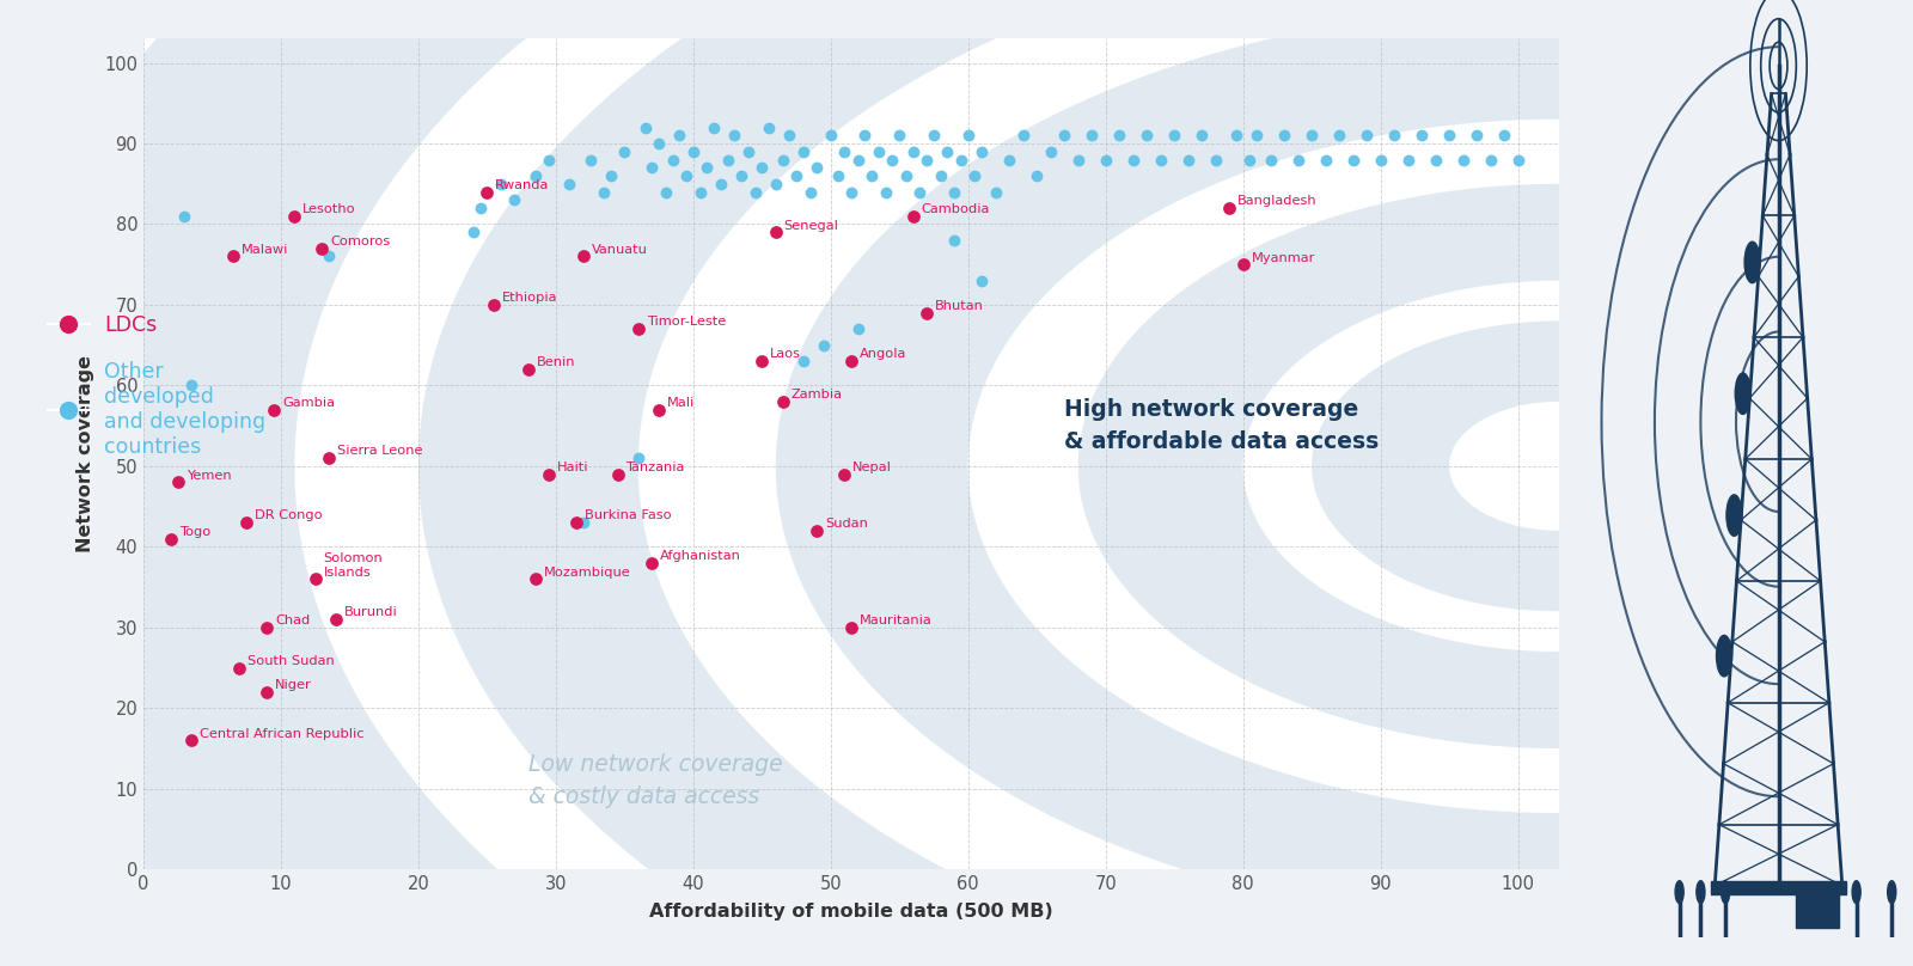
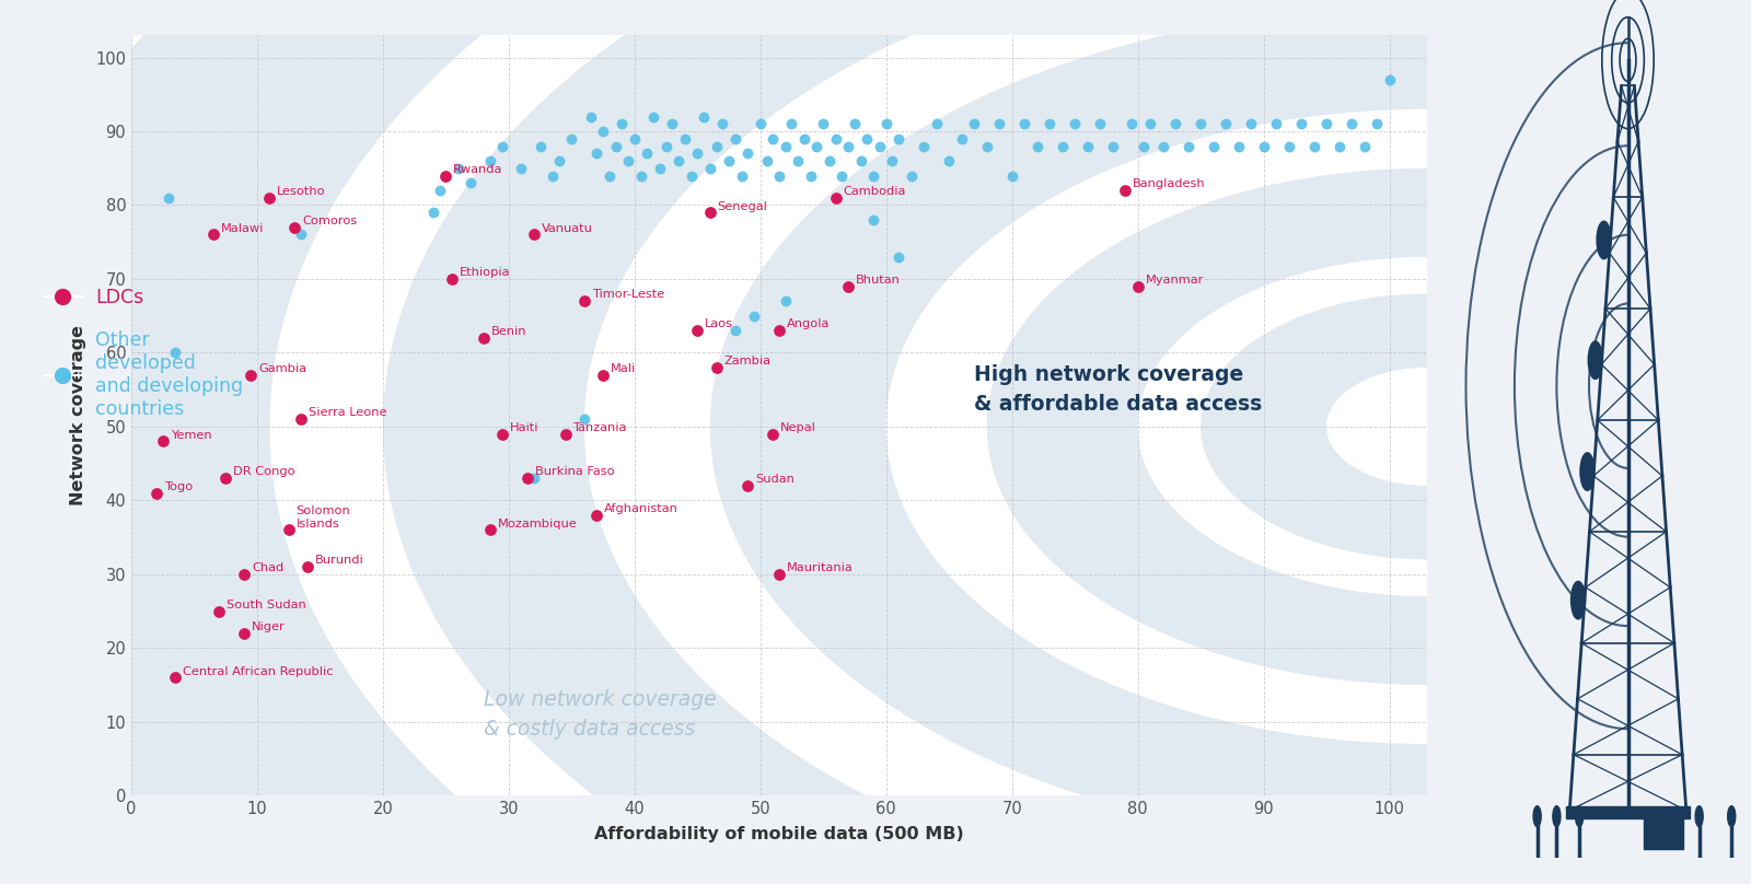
Other developed and developing countries/70: 88 -> 84
LDCs/80: 75 -> 69
Other developed and developing countries/100: 88 -> 97
